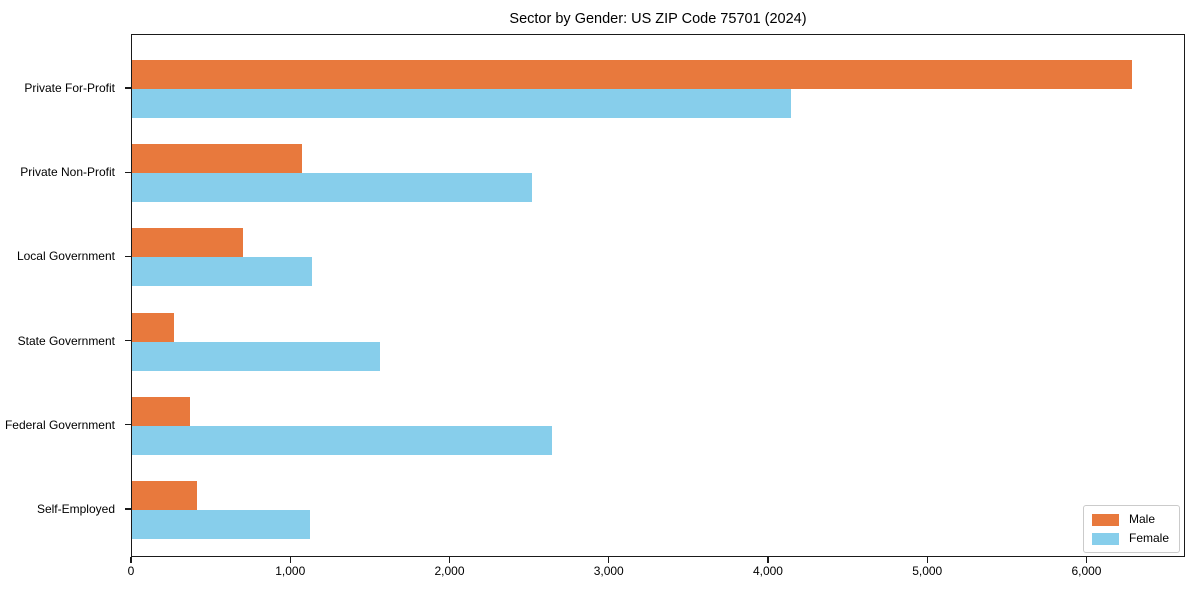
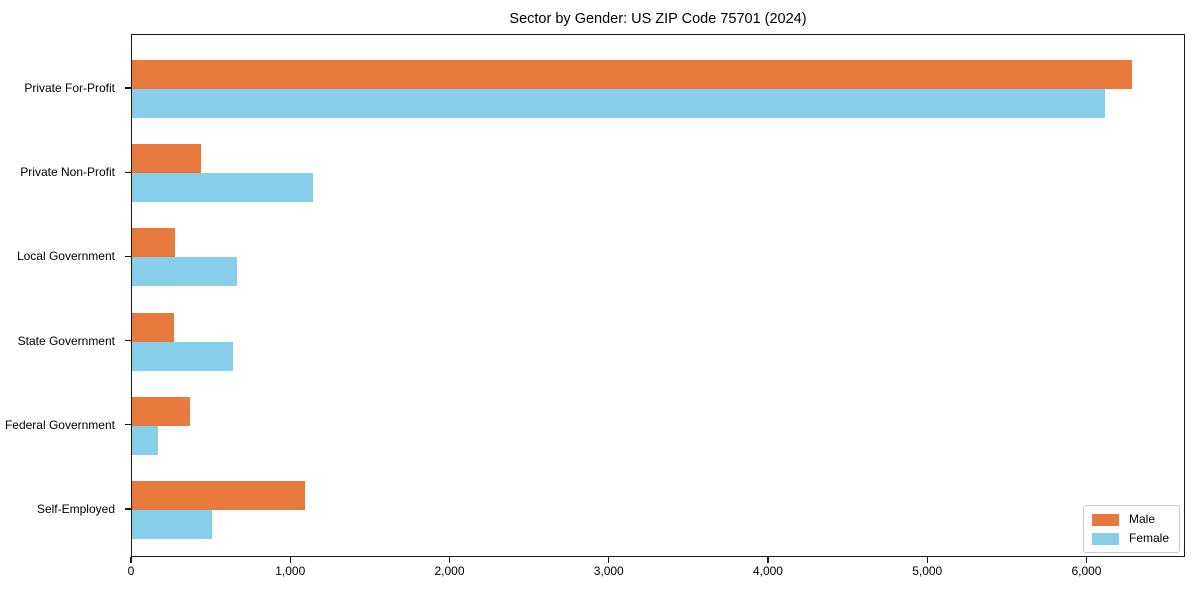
Female/Private For-Profit: 4140 -> 6110
Male/Private Non-Profit: 1070 -> 440
Female/Private Non-Profit: 2510 -> 1140
Male/Local Government: 700 -> 270
Female/Local Government: 1130 -> 660
Female/State Government: 1560 -> 640
Female/Federal Government: 2640 -> 160
Male/Self-Employed: 410 -> 1080
Female/Self-Employed: 1120 -> 500
